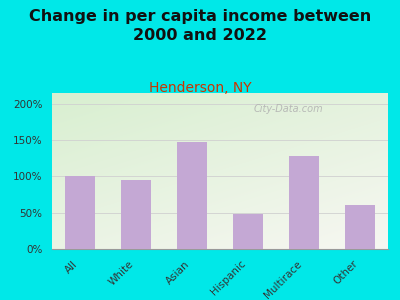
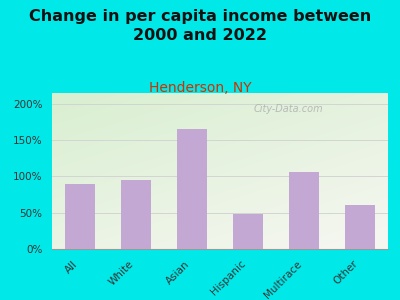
All: 100% -> 90%
Asian: 148% -> 165%
Multirace: 128% -> 106%
